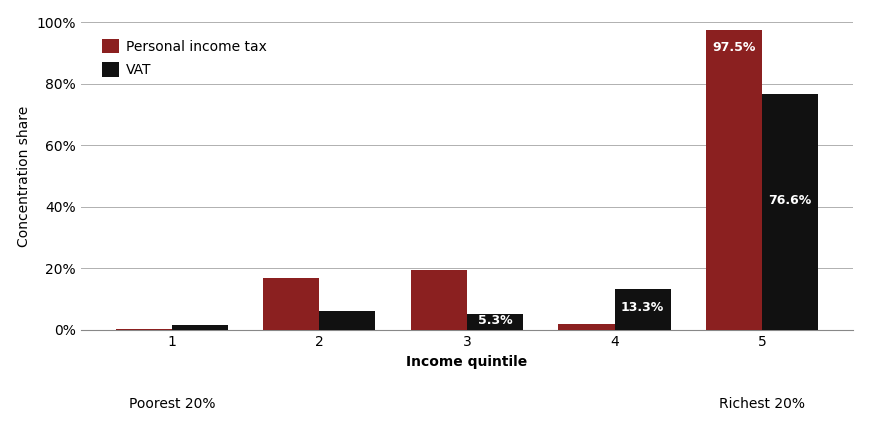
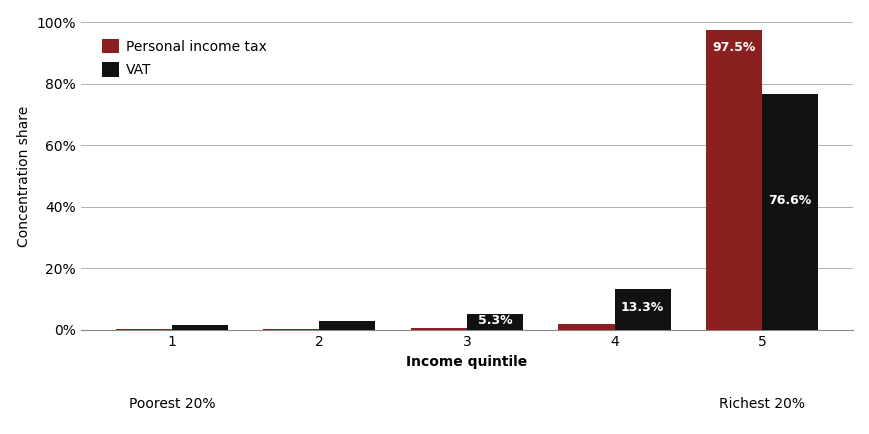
Personal income tax/2: 17.0% -> 0.4%
VAT/2: 6.0% -> 2.8%
Personal income tax/3: 19.5% -> 0.5%
